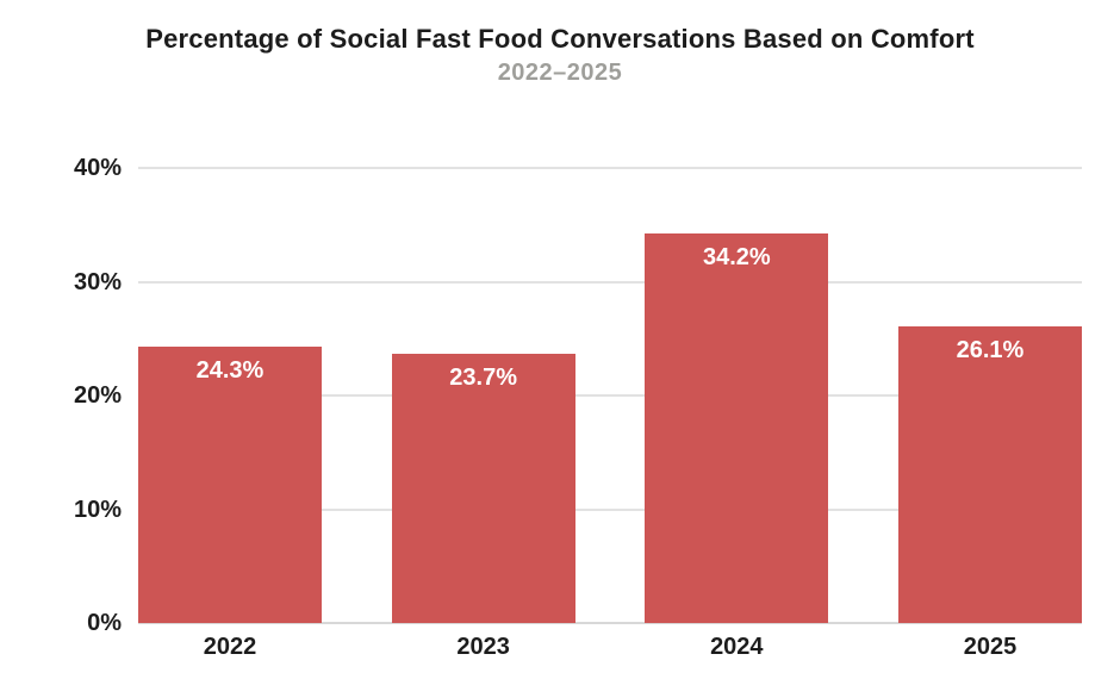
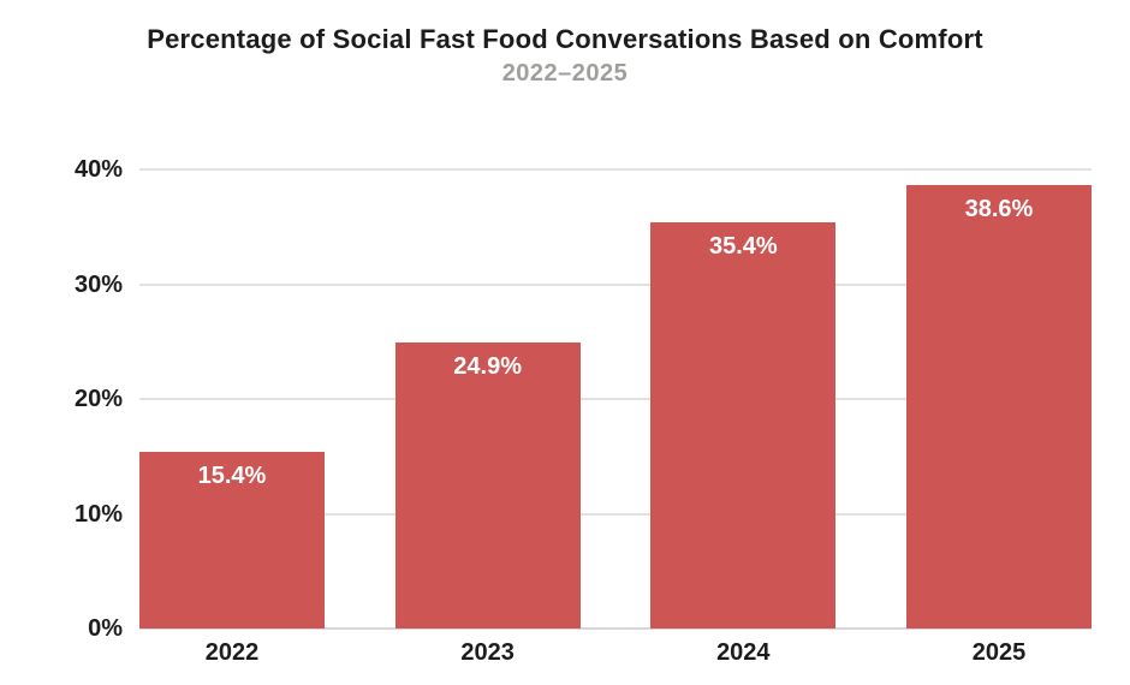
2022: 24.3% -> 15.4%
2023: 23.7% -> 24.9%
2024: 34.2% -> 35.4%
2025: 26.1% -> 38.6%
